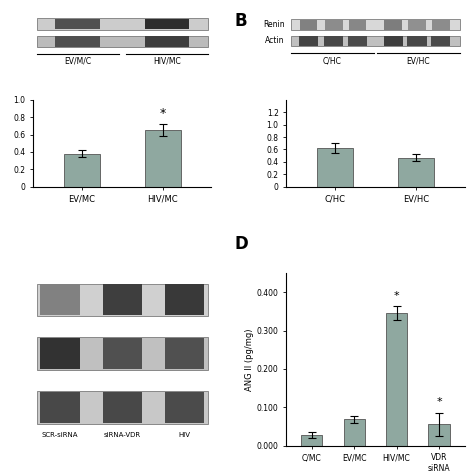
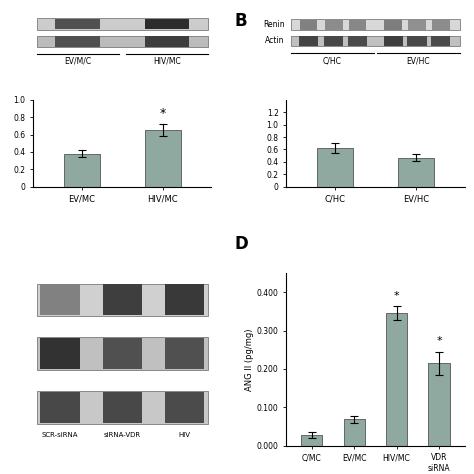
VDR siRNA: 0.055 -> 0.215
